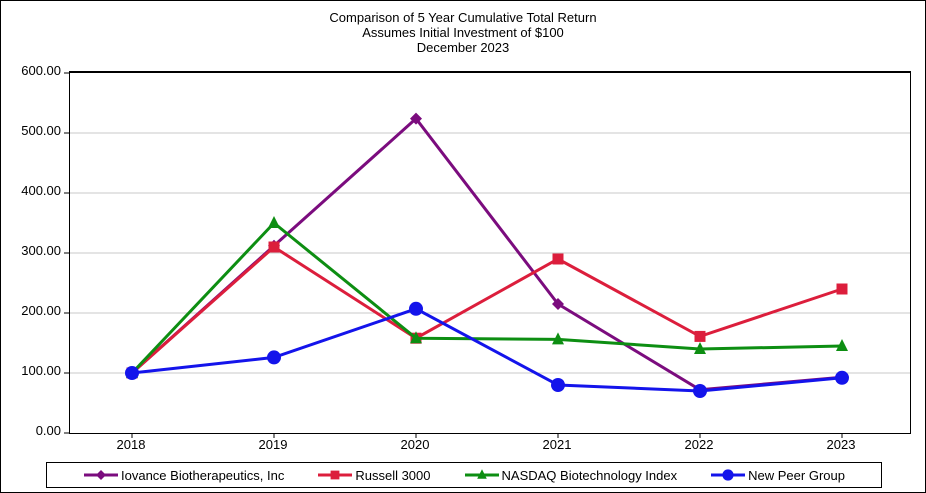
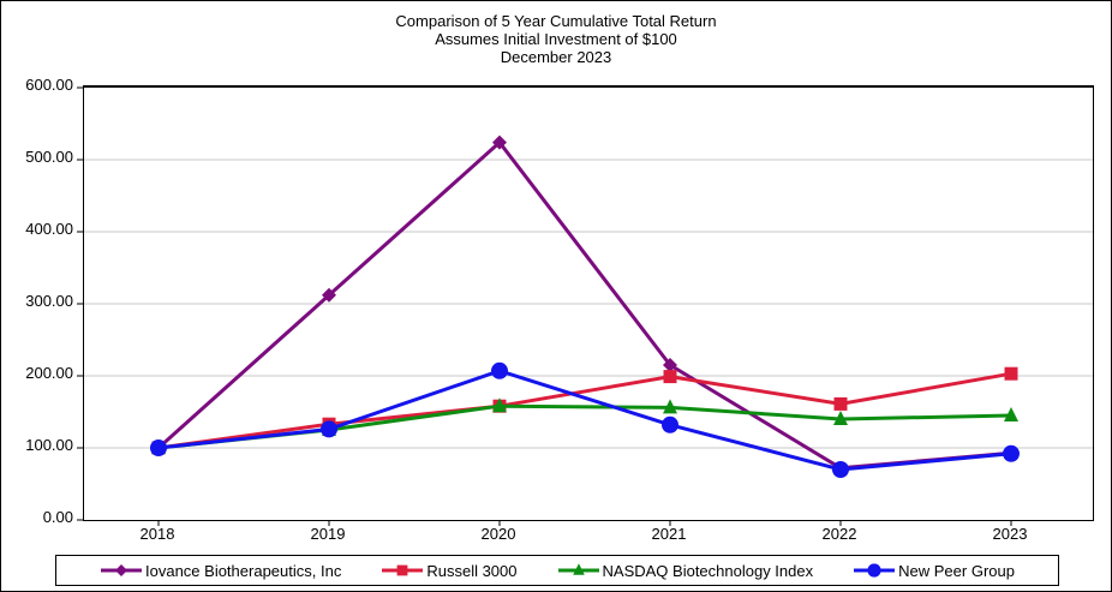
Russell 3000/2019: 310 -> 130
NASDAQ Biotechnology Index/2019: 350 -> 120
Russell 3000/2021: 290 -> 200
New Peer Group/2021: 80 -> 130
Russell 3000/2023: 240 -> 200
